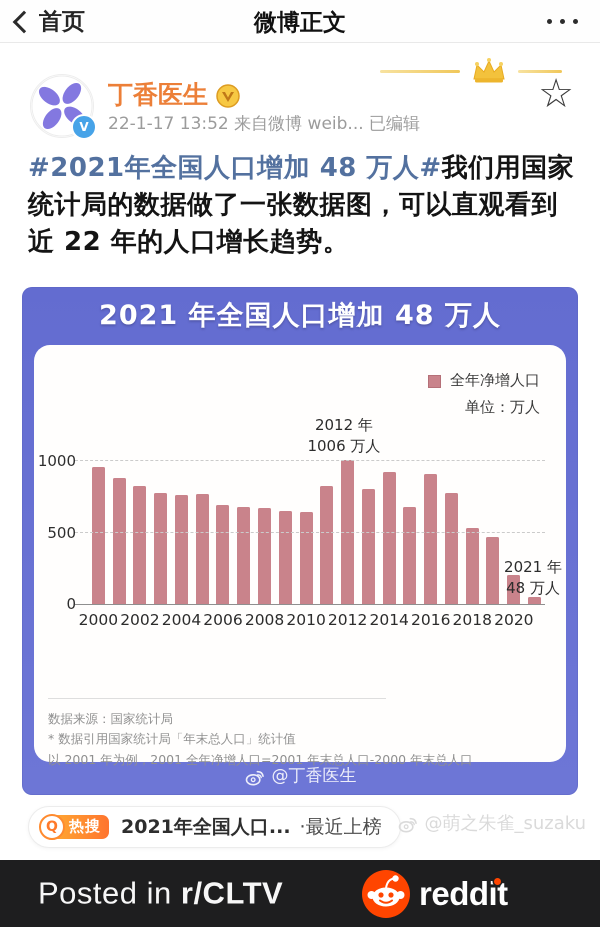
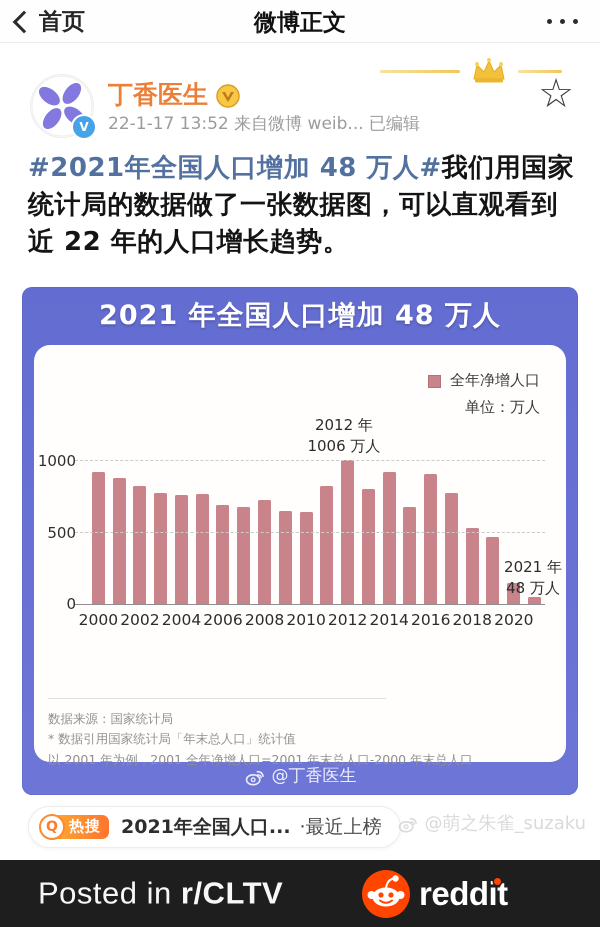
2000: 960 -> 920
2008: 670 -> 730
2020: 200 -> 150
